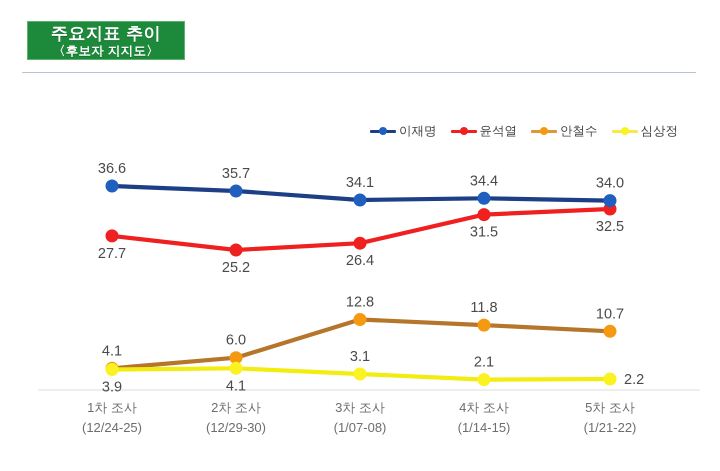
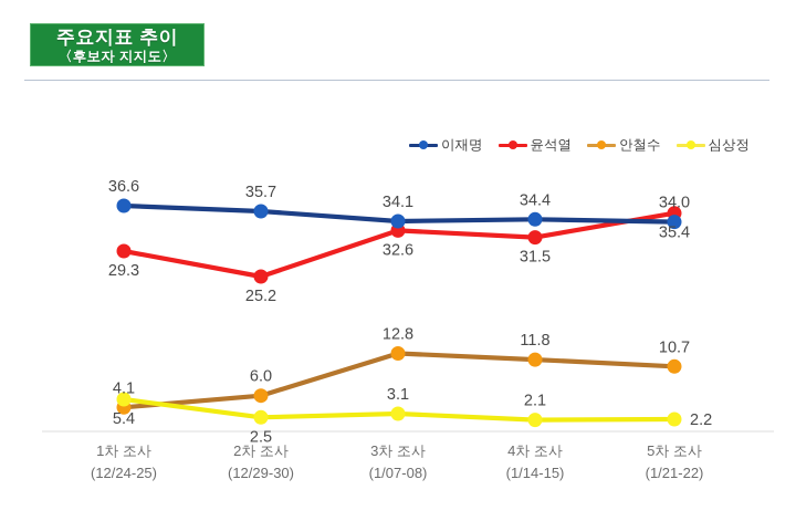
윤석열/1차 조사: 27.7 -> 29.3
심상정/1차 조사: 3.9 -> 5.4
심상정/2차 조사: 4.1 -> 2.5
윤석열/3차 조사: 26.4 -> 32.6
윤석열/5차 조사: 32.5 -> 35.4
